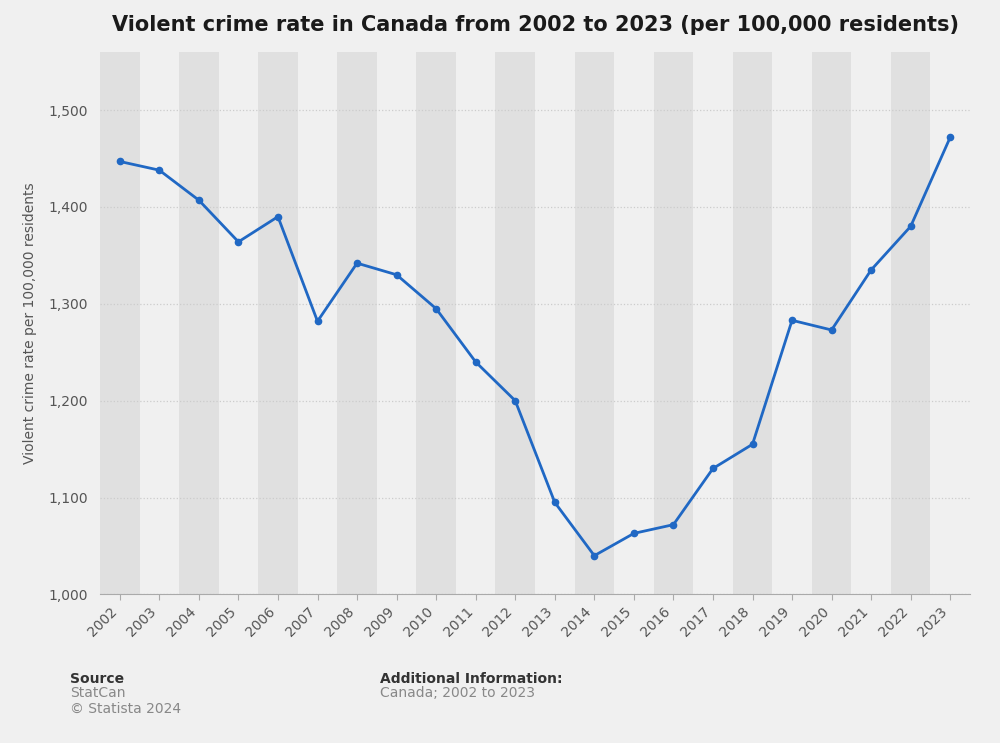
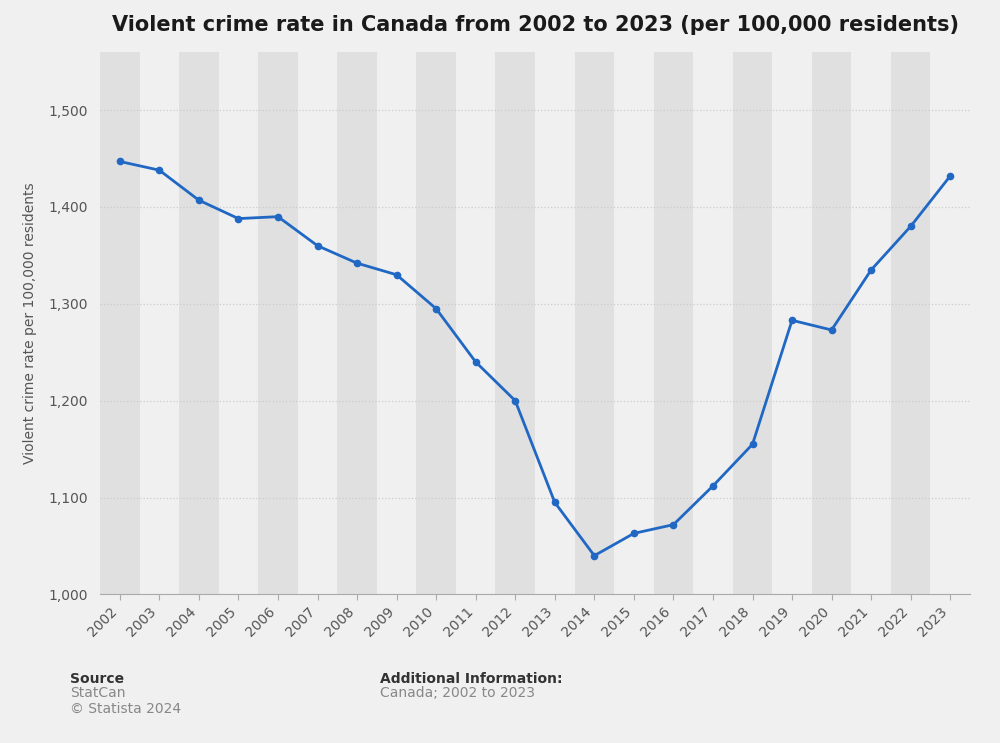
2005: 1,364 -> 1,388
2007: 1,282 -> 1,360
2017: 1,130 -> 1,112
2023: 1,472 -> 1,432
